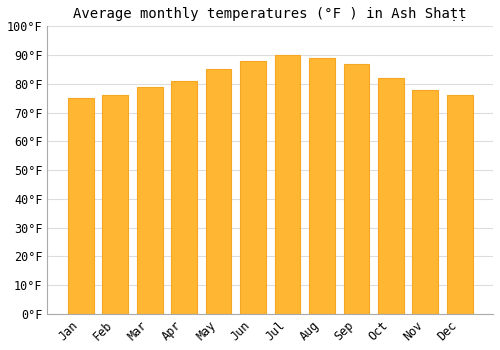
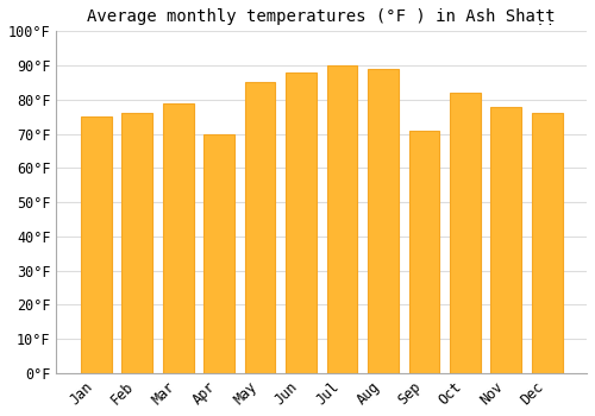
Apr: 81°F -> 70°F
Sep: 87°F -> 71°F
